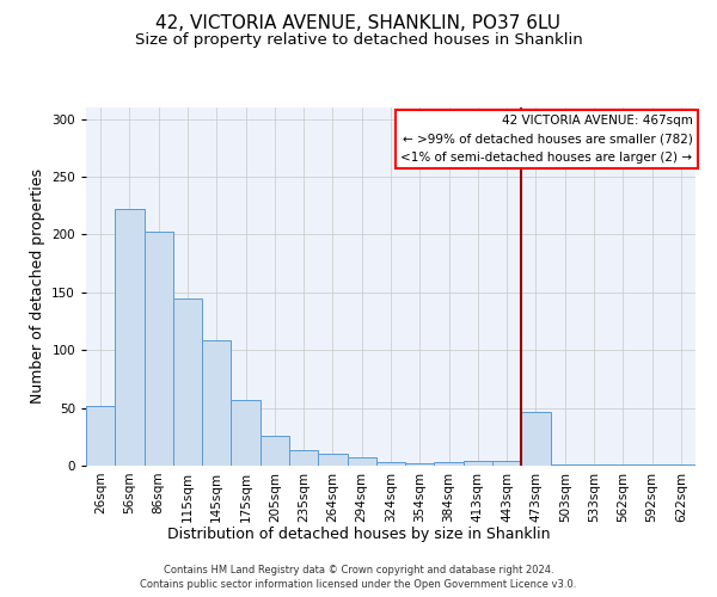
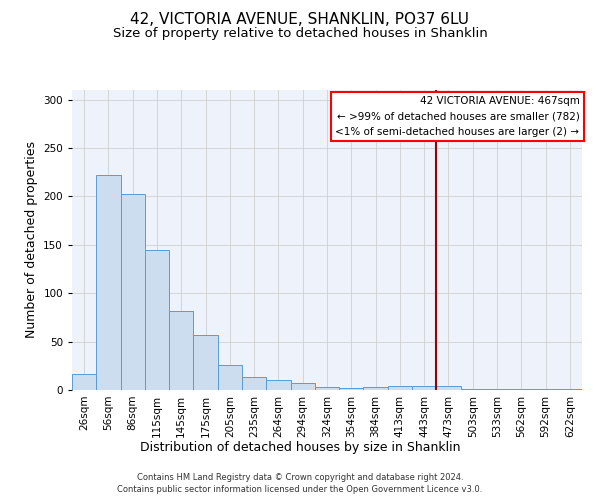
26sqm: 52 -> 17
145sqm: 108 -> 82
473sqm: 46 -> 4
